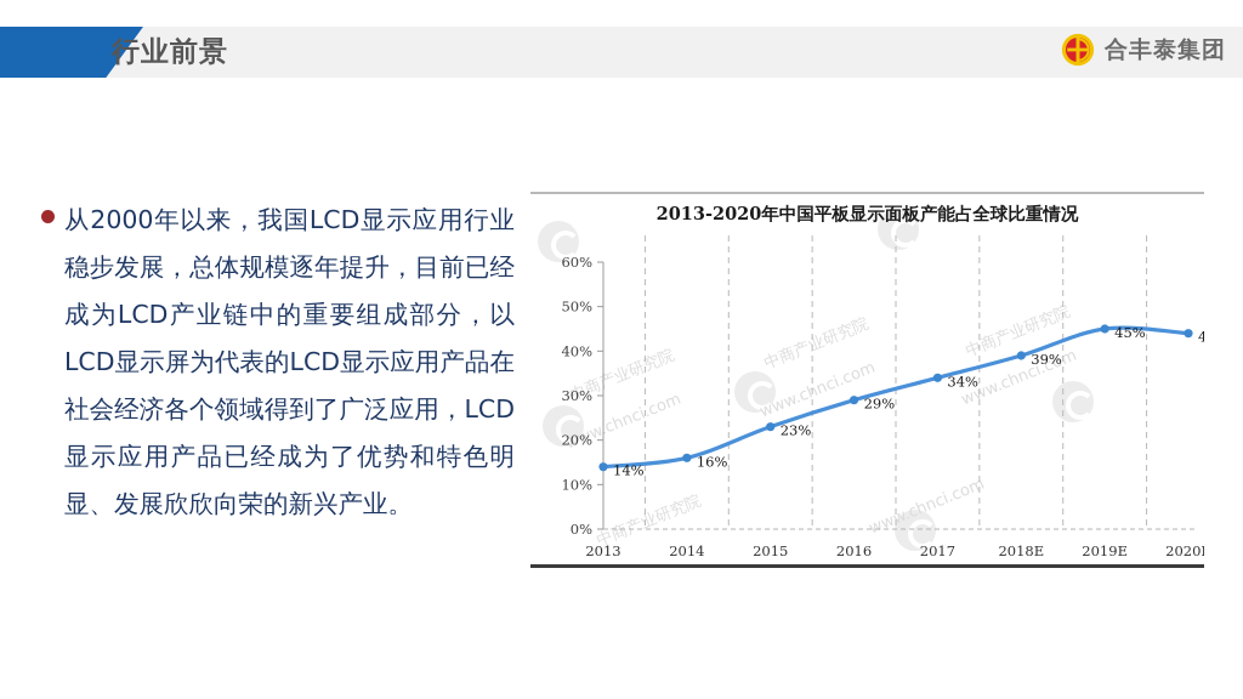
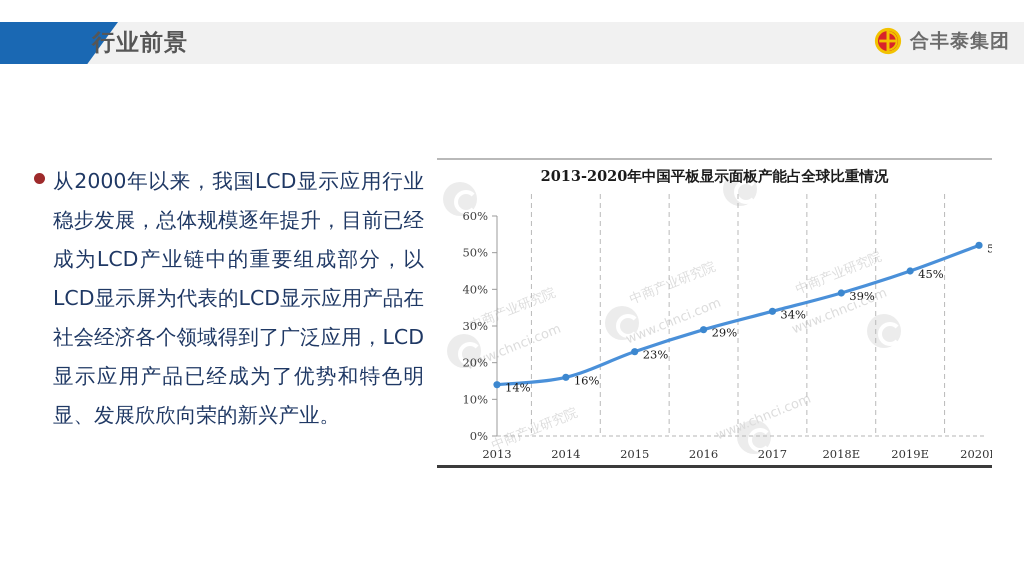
2020E: 44% -> 52%
